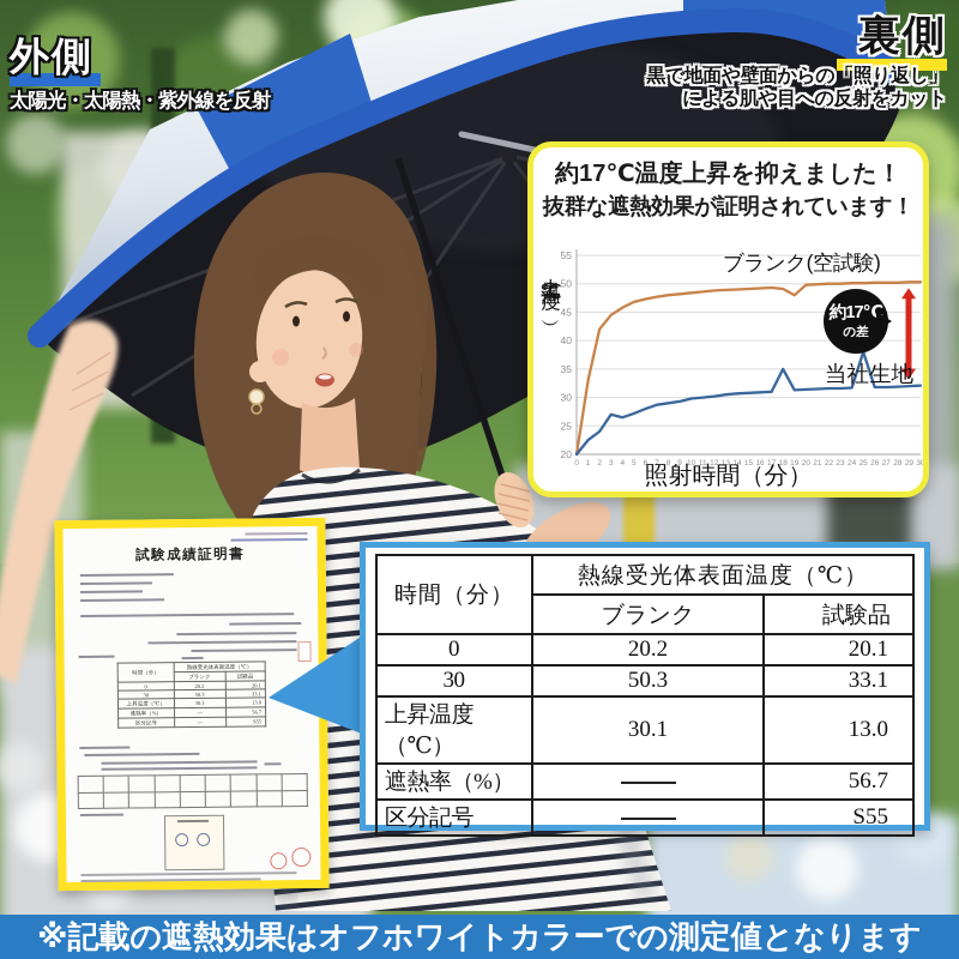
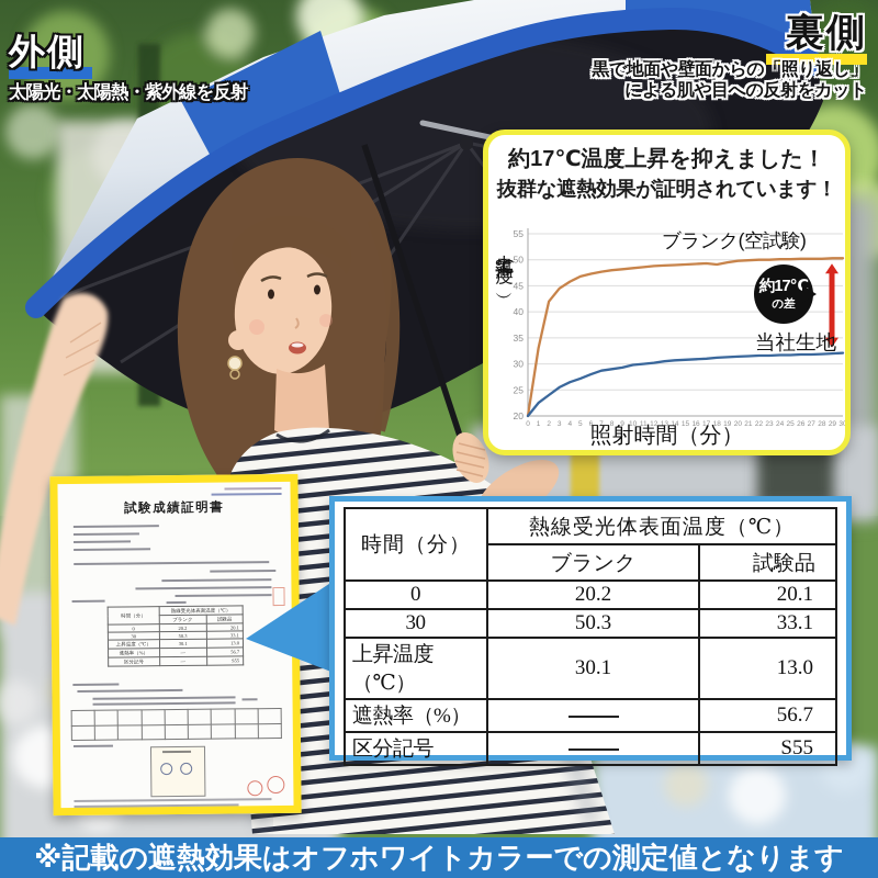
当社生地/3: 27 -> 26
当社生地/18: 35 -> 31
ブランク(空試験)/19: 48 -> 50
当社生地/25: 38 -> 32
